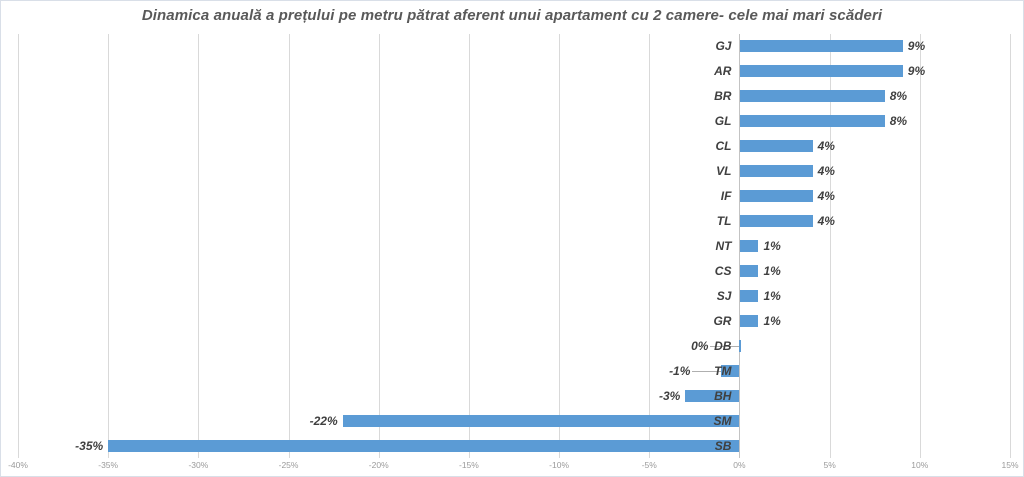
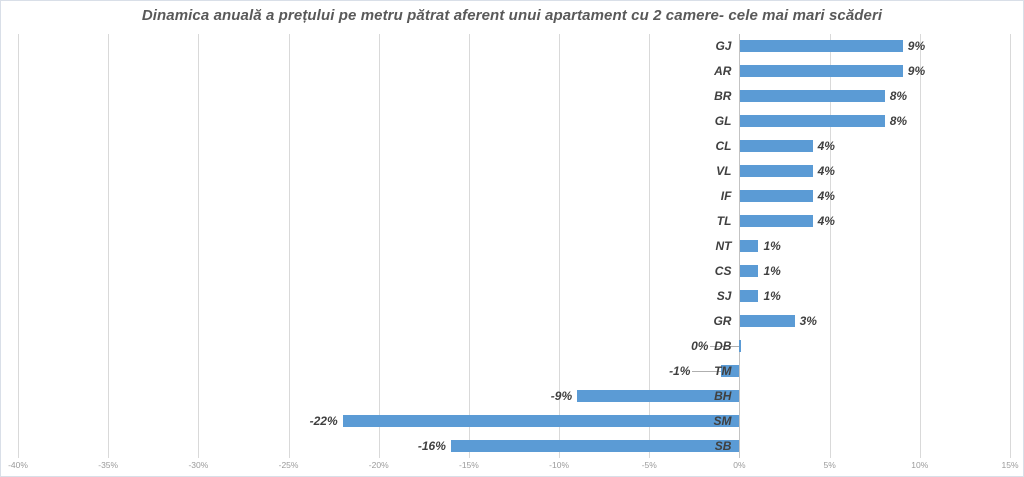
GR: 1% -> 3%
BH: -3% -> -9%
SB: -35% -> -16%
